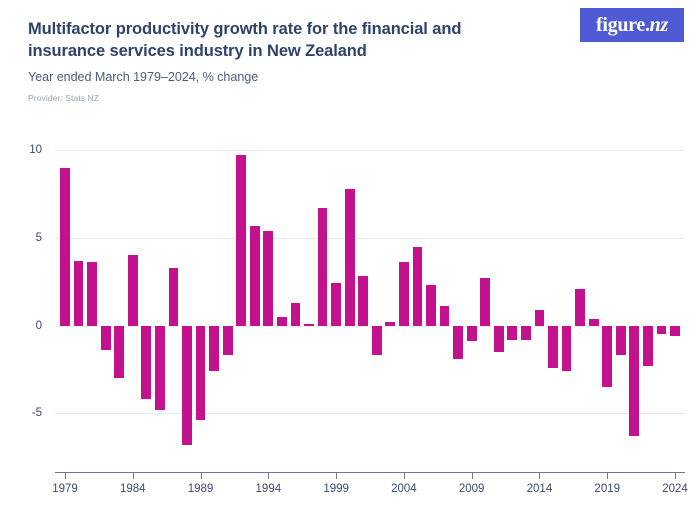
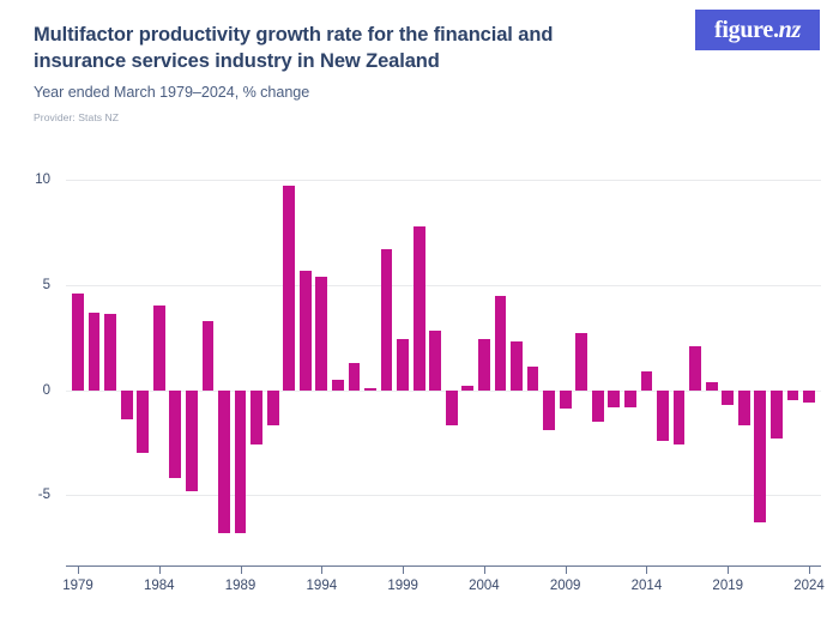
1979: 9.0 -> 4.6
1989: -5.4 -> -6.8
2004: 3.6 -> 2.4
2019: -3.5 -> -0.7
